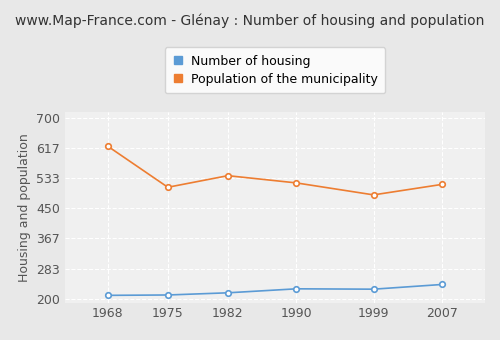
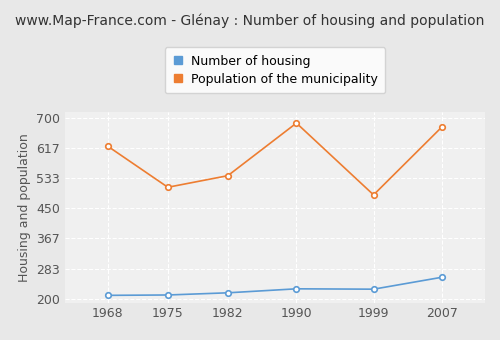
Population of the municipality/1990: 520 -> 685
Number of housing/2007: 240 -> 260
Population of the municipality/2007: 516 -> 675
